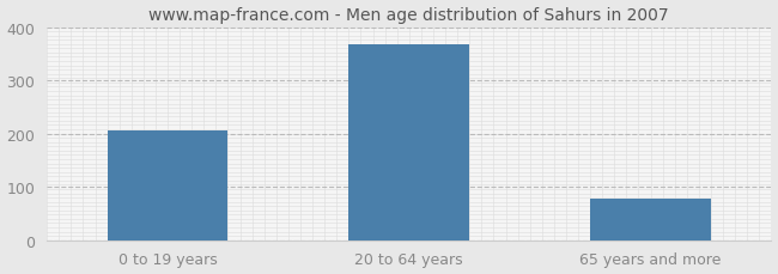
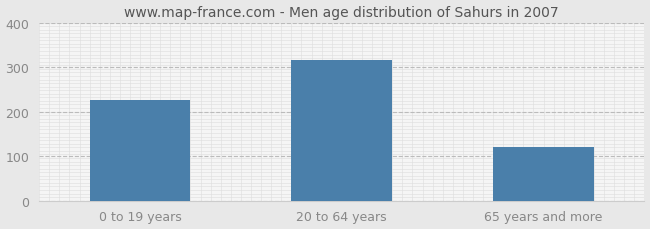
0 to 19 years: 205 -> 225
20 to 64 years: 368 -> 315
65 years and more: 78 -> 120
